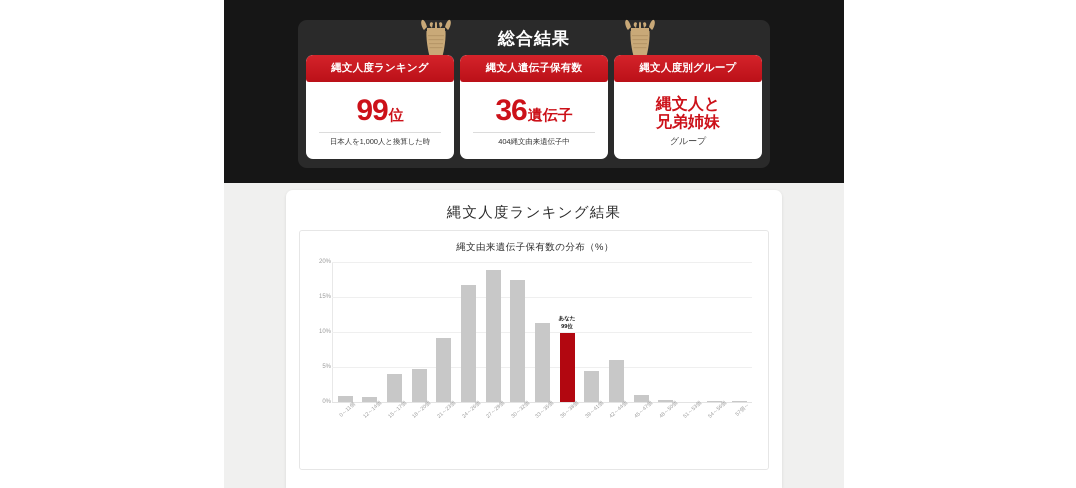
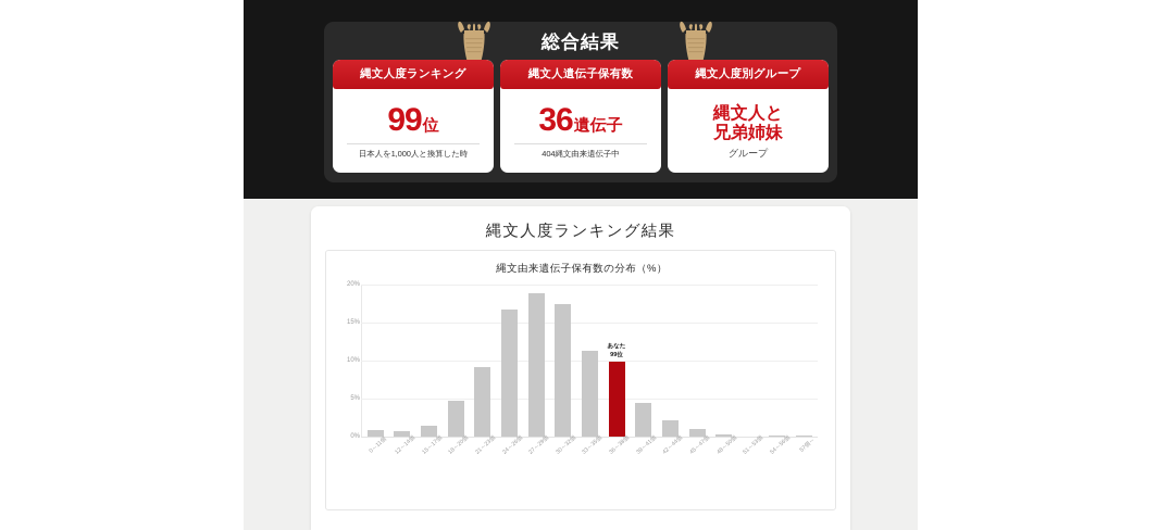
15～17個: 4% -> 2%
42～44個: 6% -> 2%
